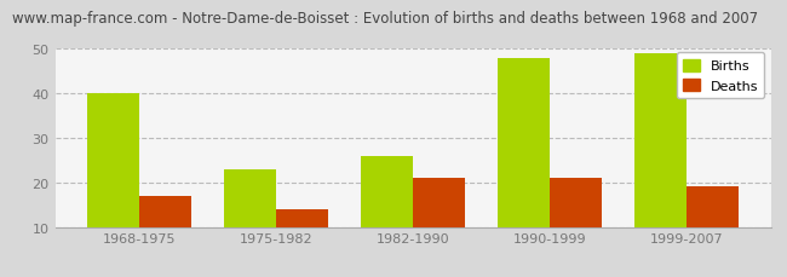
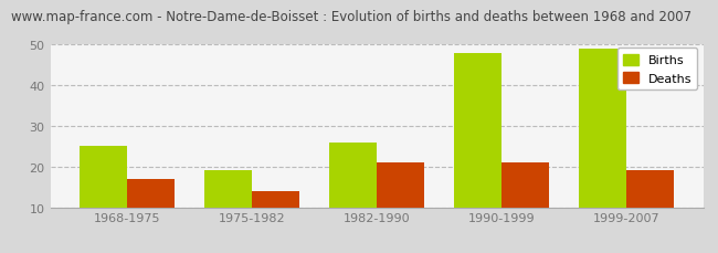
Births/1968-1975: 40 -> 25
Births/1975-1982: 23 -> 19
